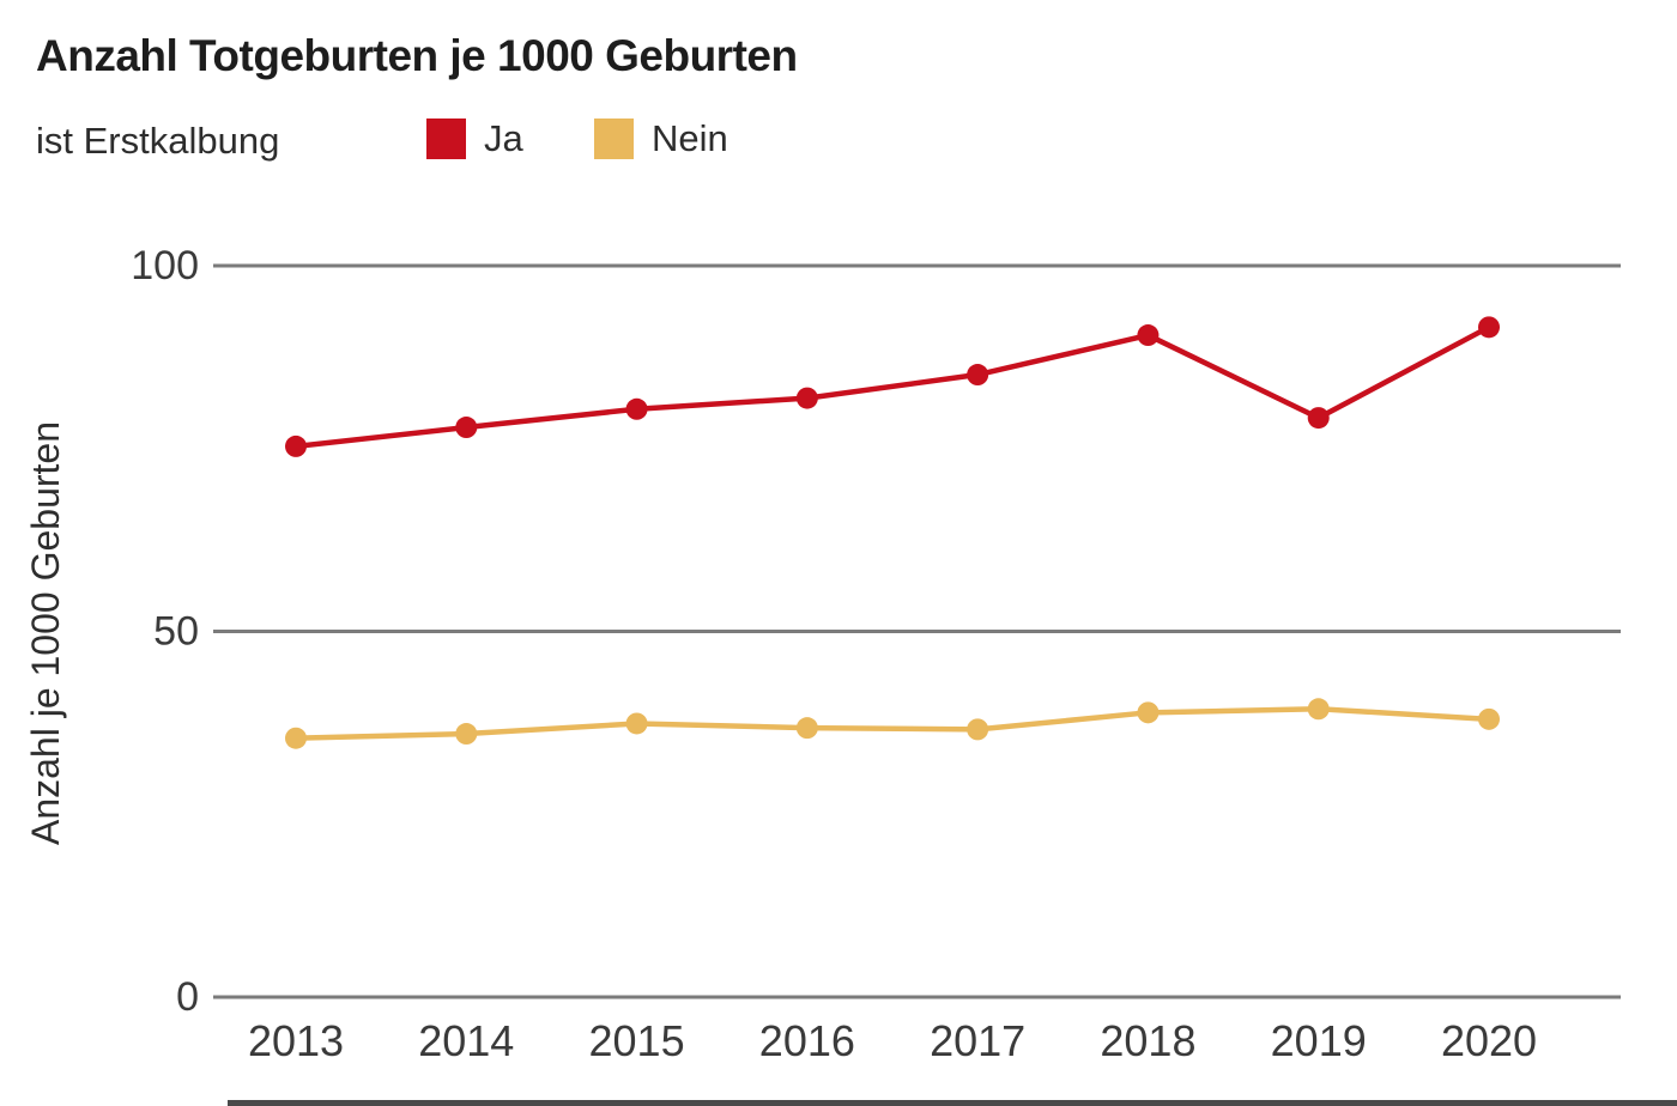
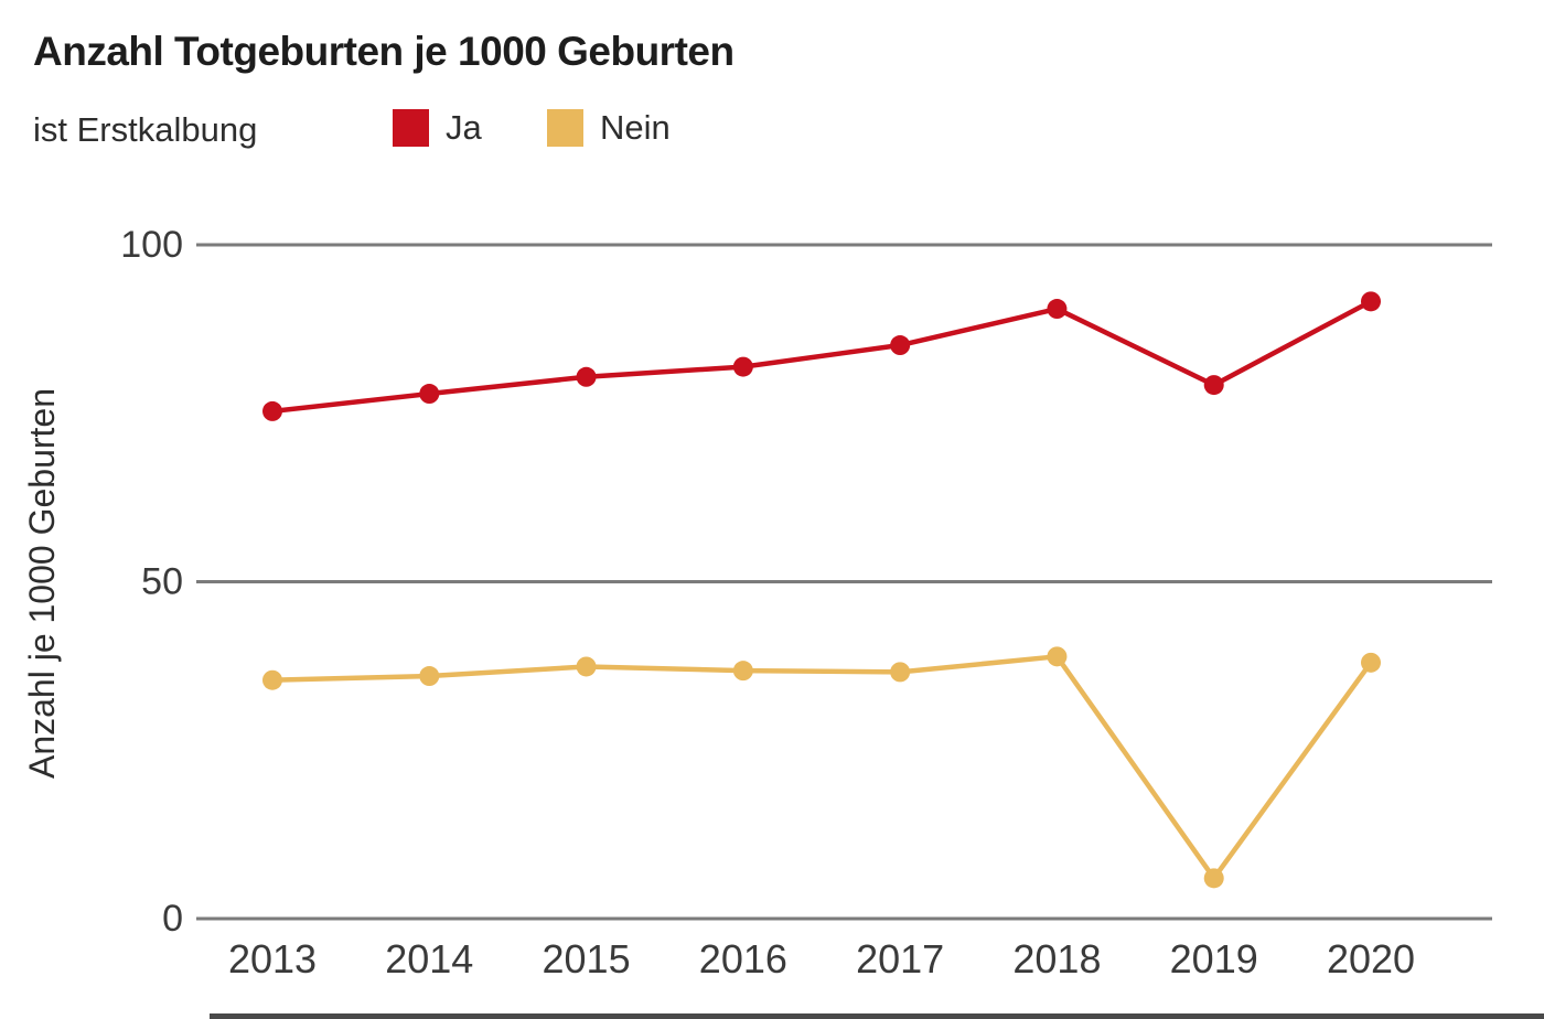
Nein/2019: 39 -> 6
